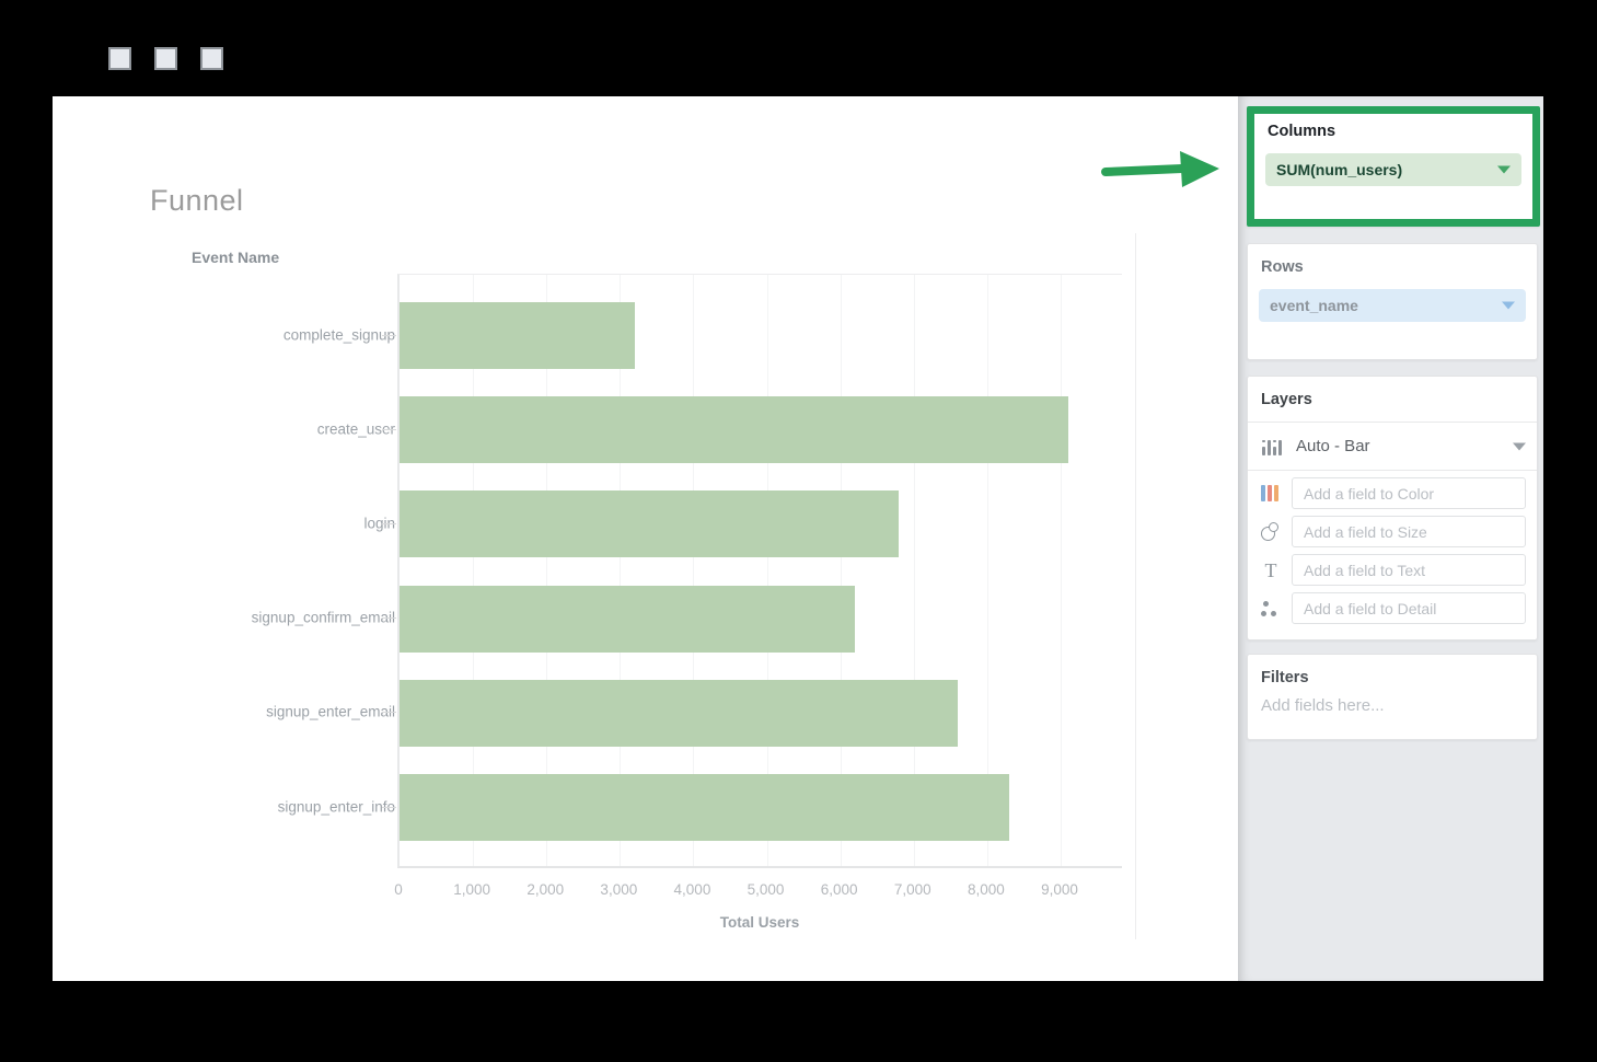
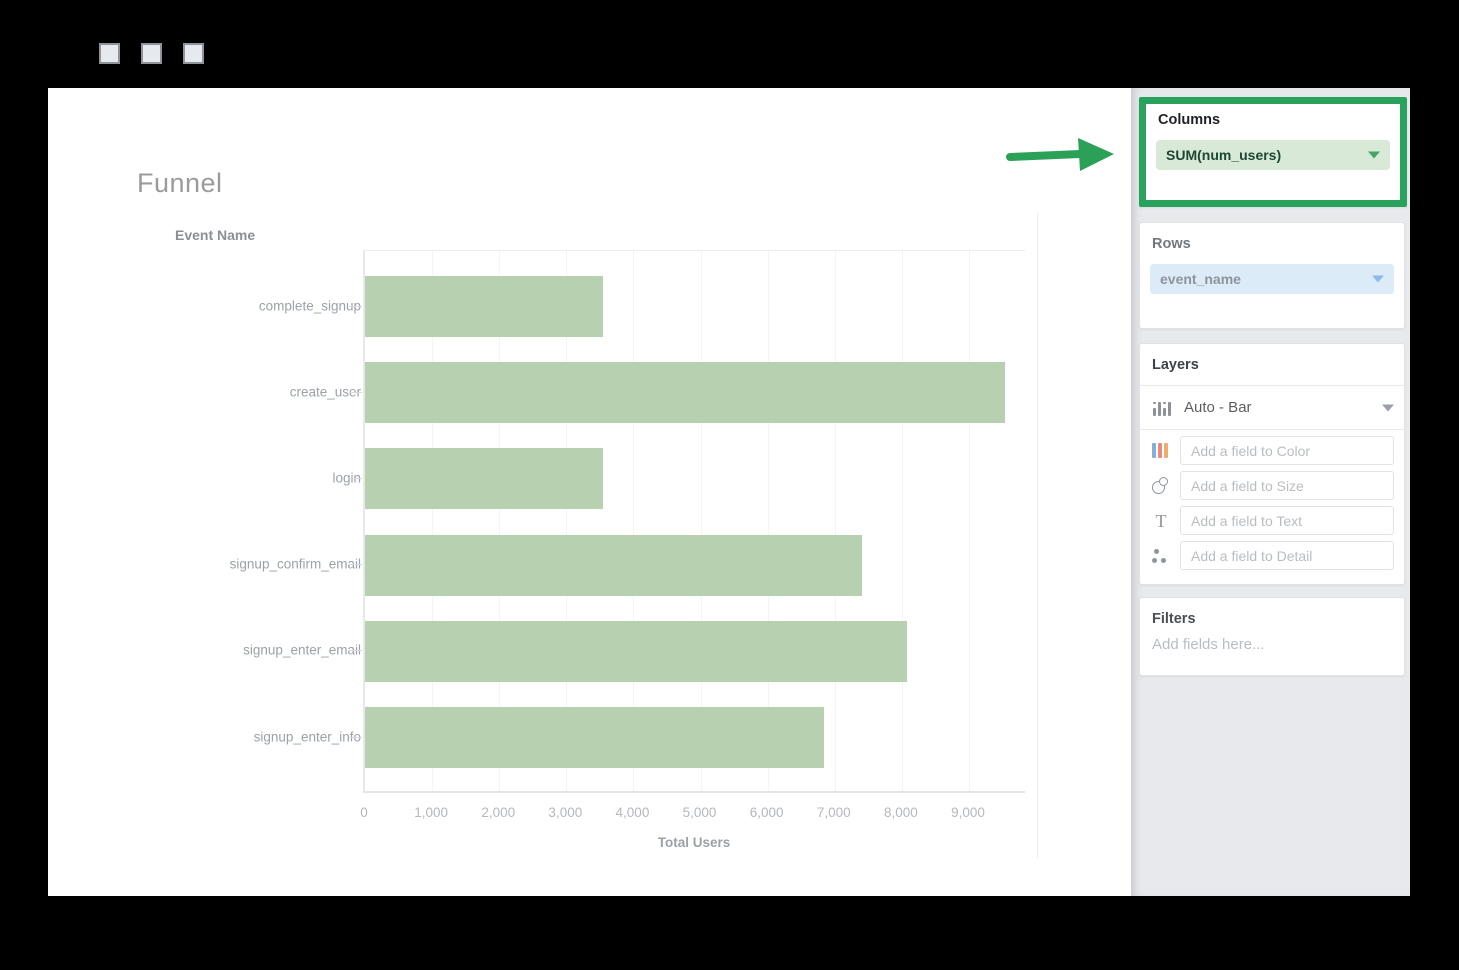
complete_signup: 3200 -> 3500
create_user: 9100 -> 9500
login: 6800 -> 3500
signup_confirm_email: 6200 -> 7400
signup_enter_email: 7600 -> 8100
signup_enter_info: 8300 -> 6800
